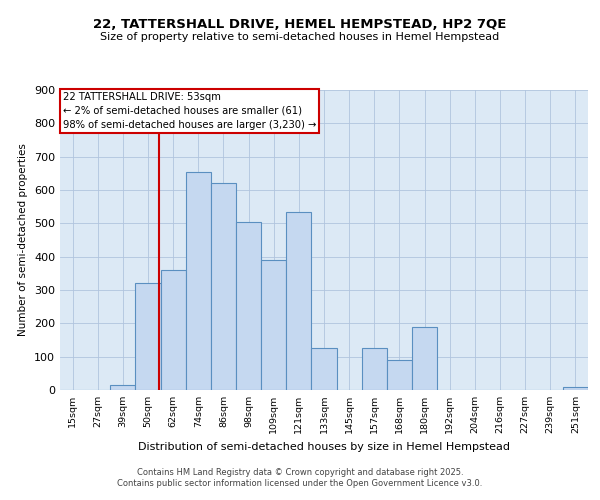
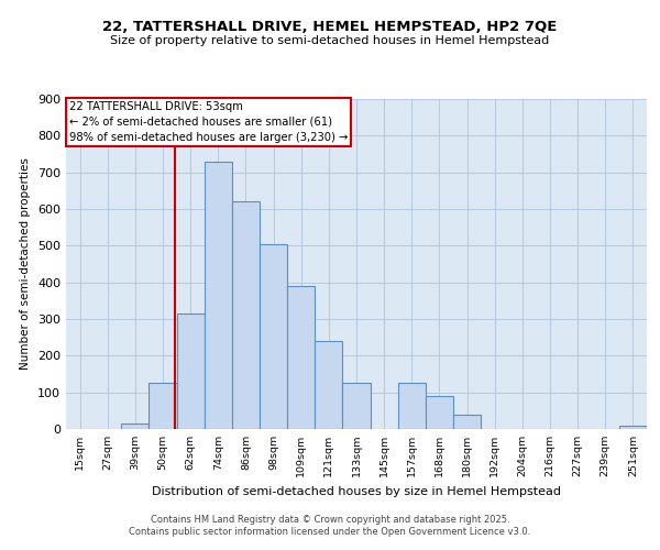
50sqm: 320 -> 125
62sqm: 360 -> 315
74sqm: 655 -> 730
121sqm: 535 -> 240
180sqm: 190 -> 40
